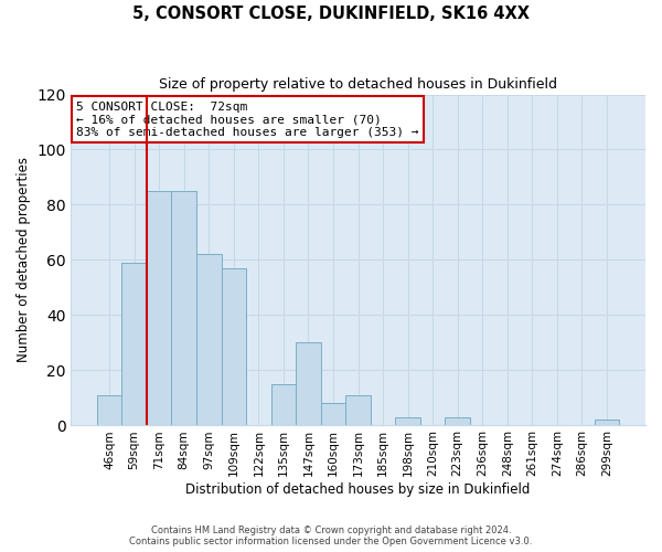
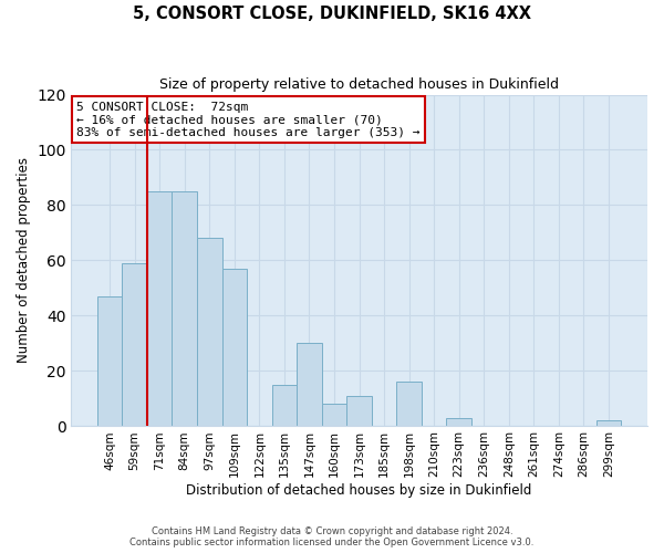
46sqm: 11 -> 47
97sqm: 62 -> 68
198sqm: 3 -> 16
